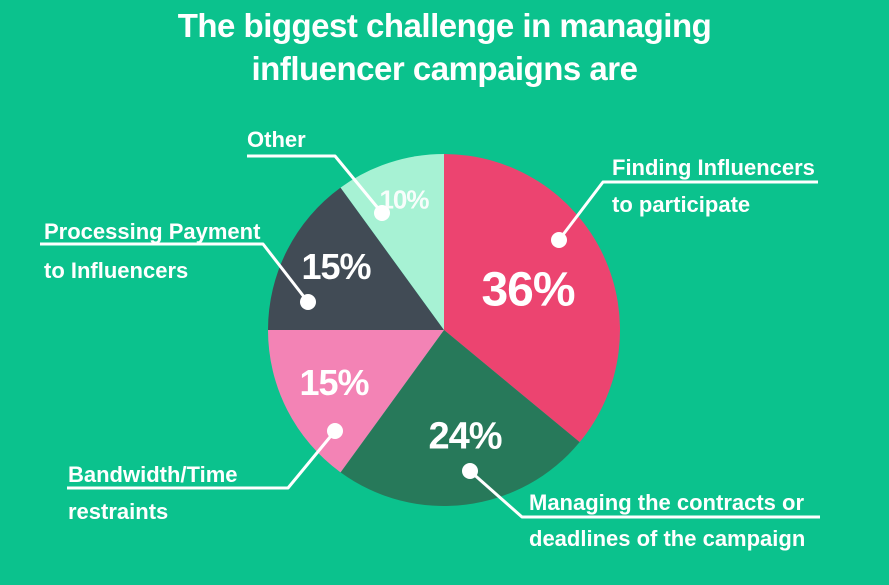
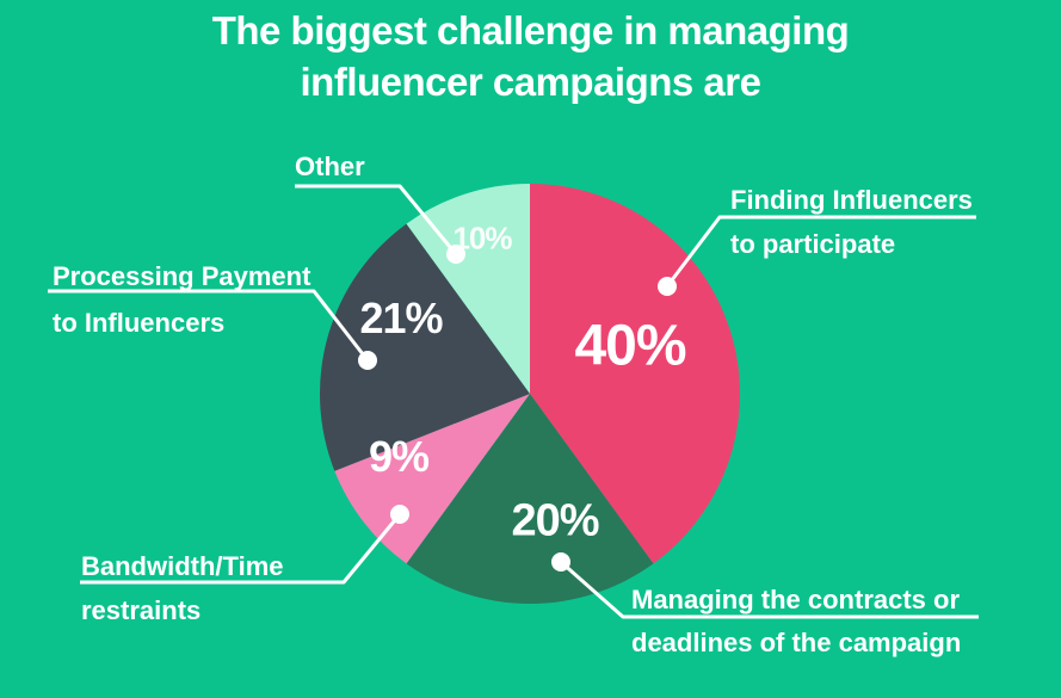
Finding Influencers to participate: 36% -> 40%
Managing the contracts or deadlines of the campaign: 24% -> 20%
Bandwidth/Time restraints: 15% -> 9%
Processing Payment to Influencers: 15% -> 21%
